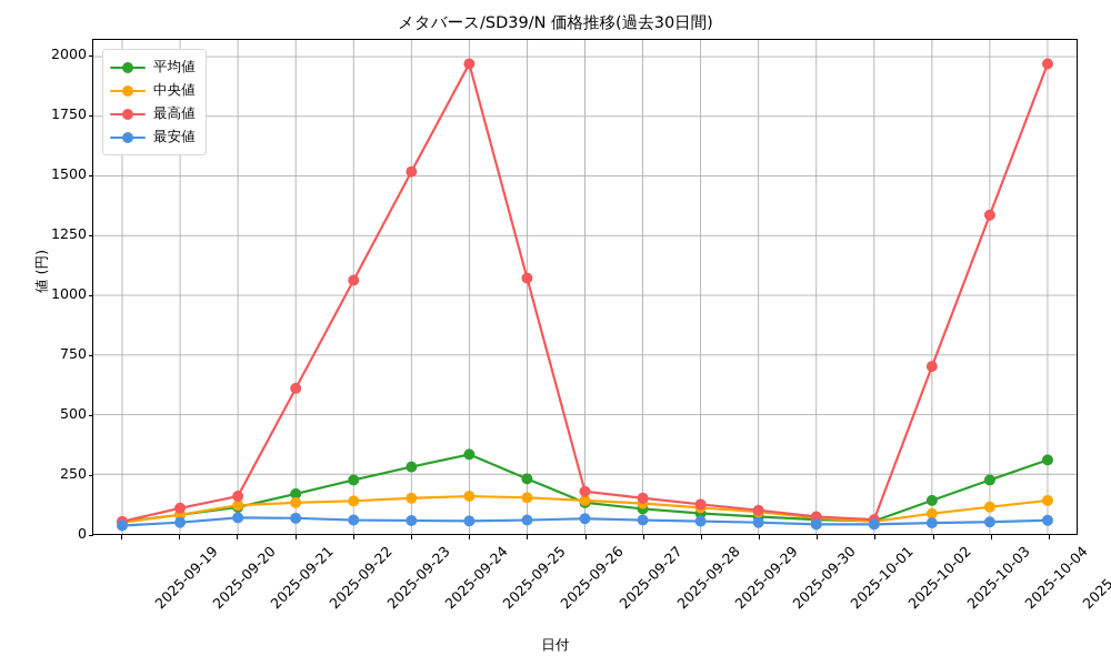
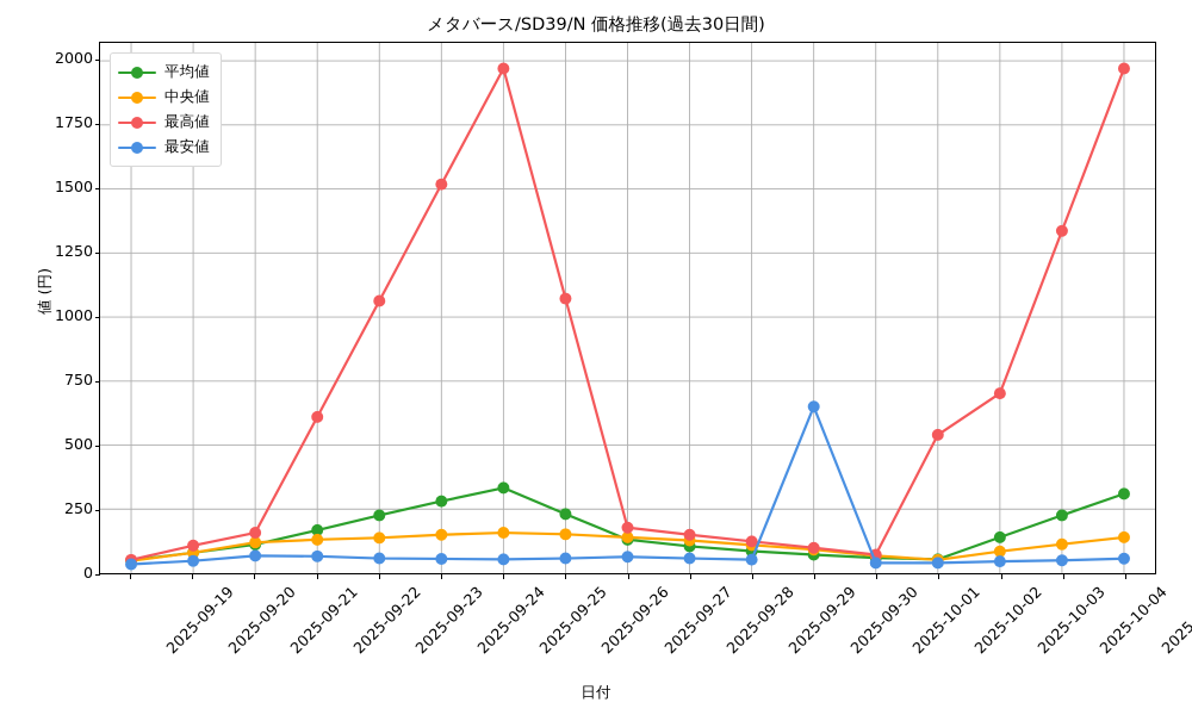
最安値/2025-09-30: 50 -> 650
最高値/2025-10-02: 60 -> 540
